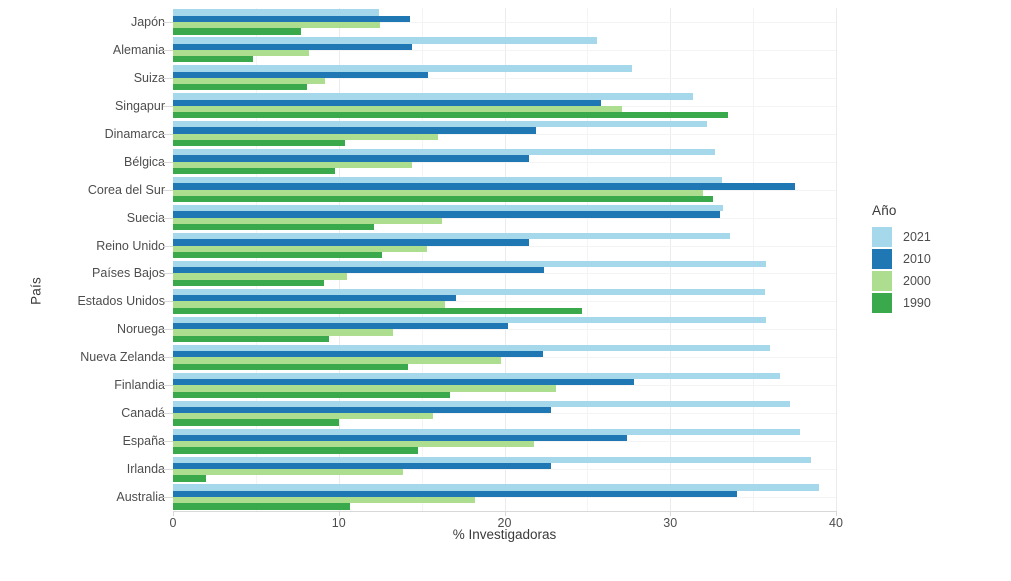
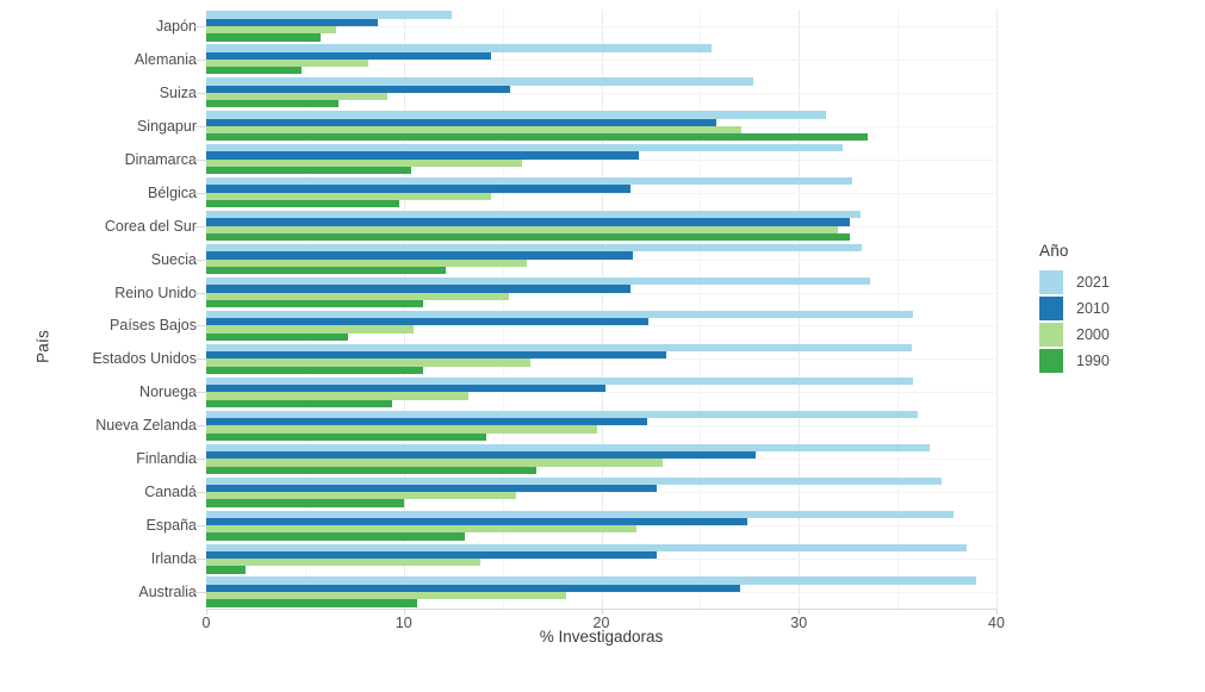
2010/Japón: 14.3 -> 8.7
2000/Japón: 12.5 -> 6.6
1990/Japón: 7.7 -> 5.8
1990/Suiza: 8.1 -> 6.7
2010/Corea del Sur: 37.5 -> 32.6
2010/Suecia: 33.0 -> 21.6
1990/Reino Unido: 12.6 -> 11.0
1990/Países Bajos: 9.1 -> 7.2
2010/Estados Unidos: 17.1 -> 23.3
1990/Estados Unidos: 24.7 -> 11.0
1990/España: 14.8 -> 13.1
2010/Australia: 34.0 -> 27.0
